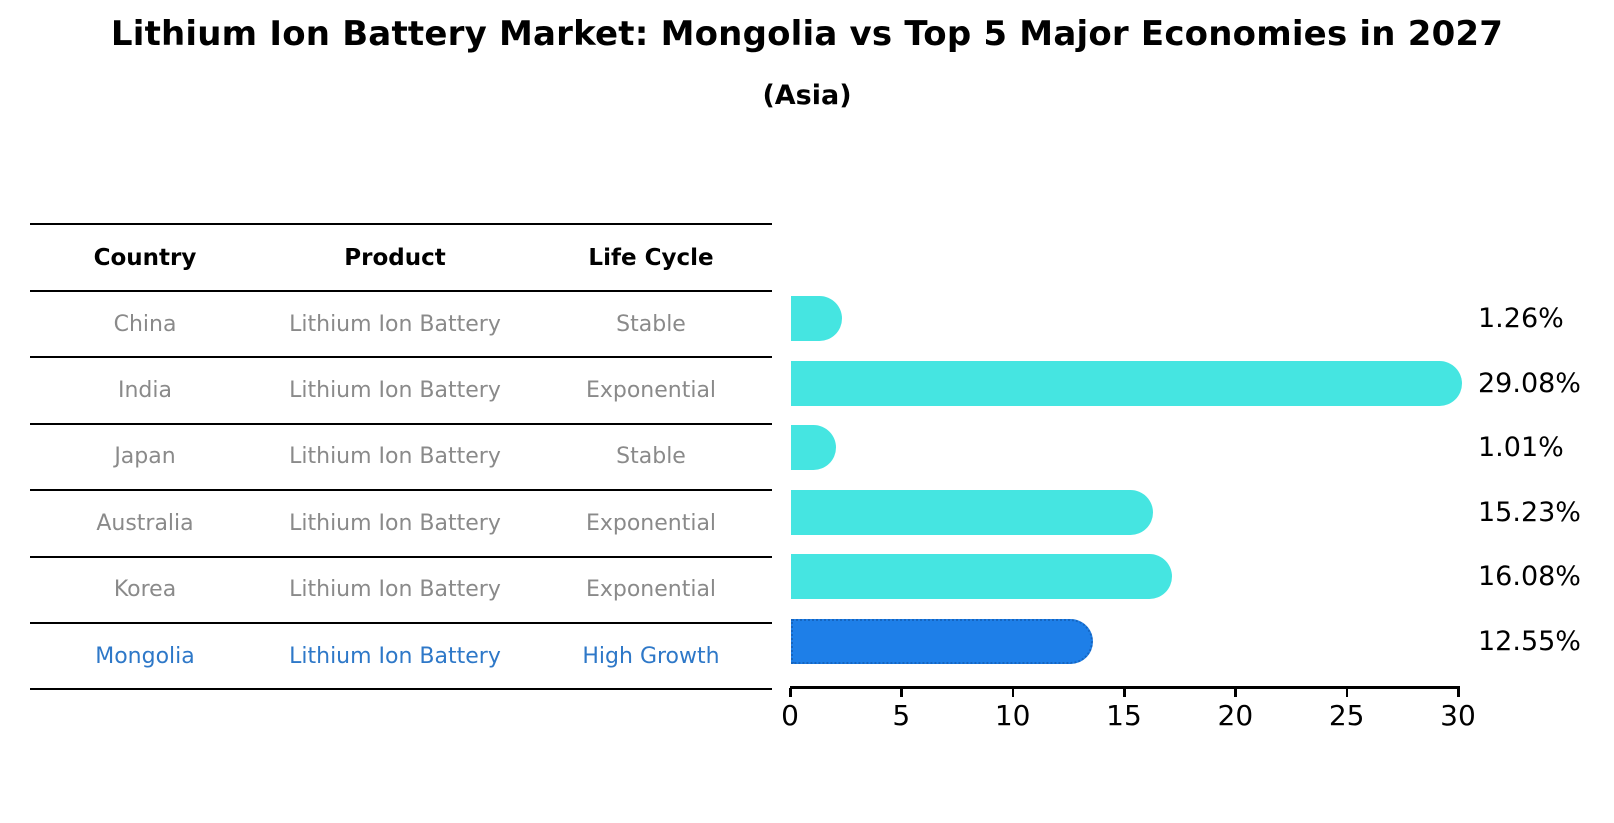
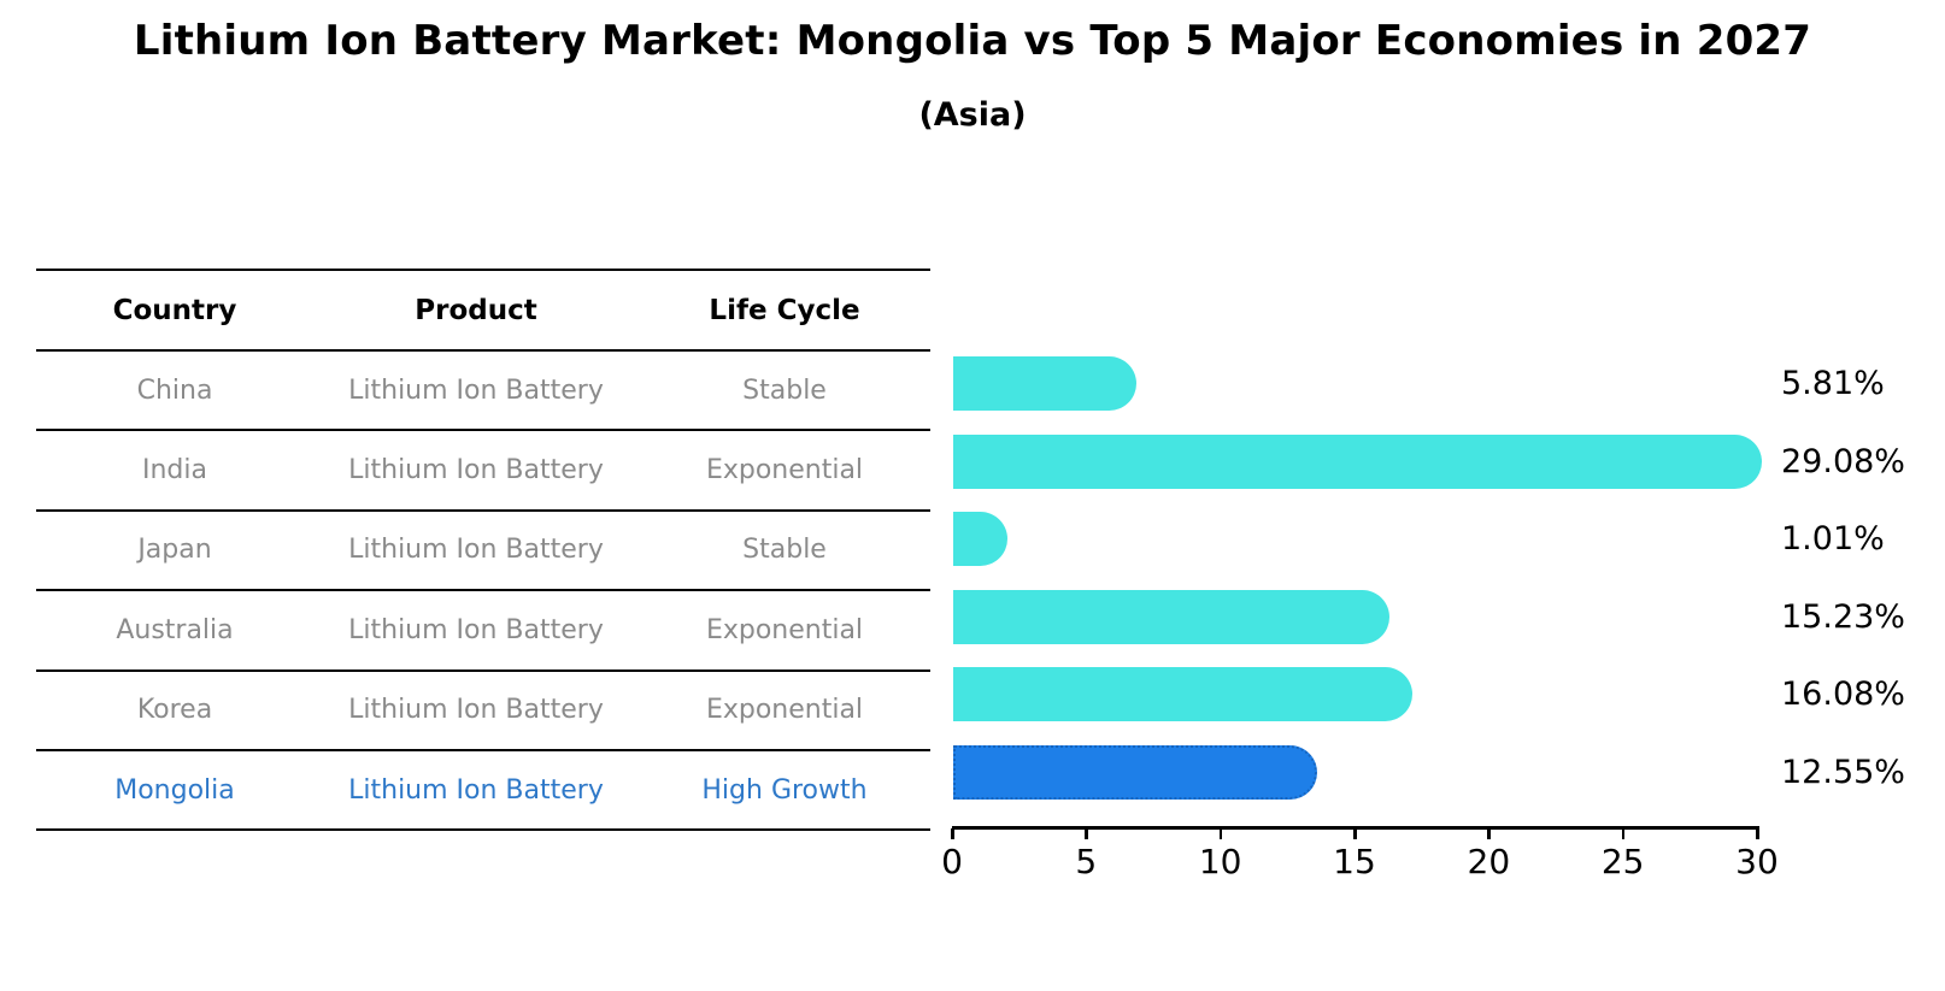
China: 1.26% -> 5.81%
